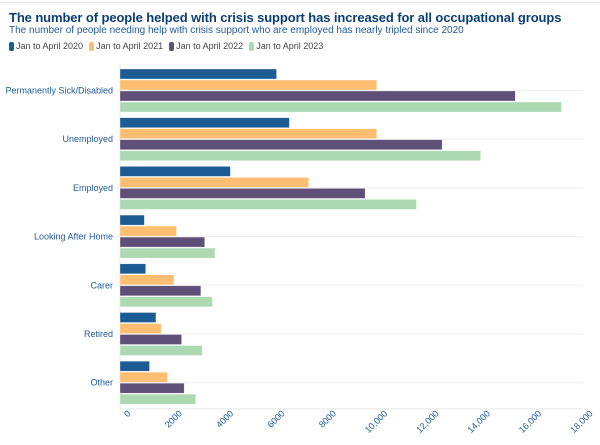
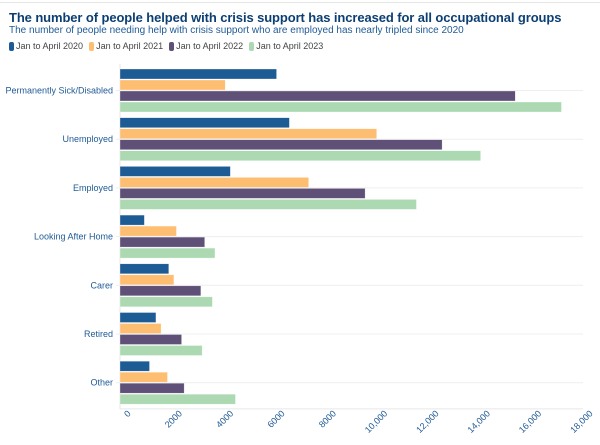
Jan to April 2021/Permanently Sick/Disabled: 10000 -> 4100
Jan to April 2020/Carer: 1000 -> 1900
Jan to April 2023/Other: 3000 -> 4500
